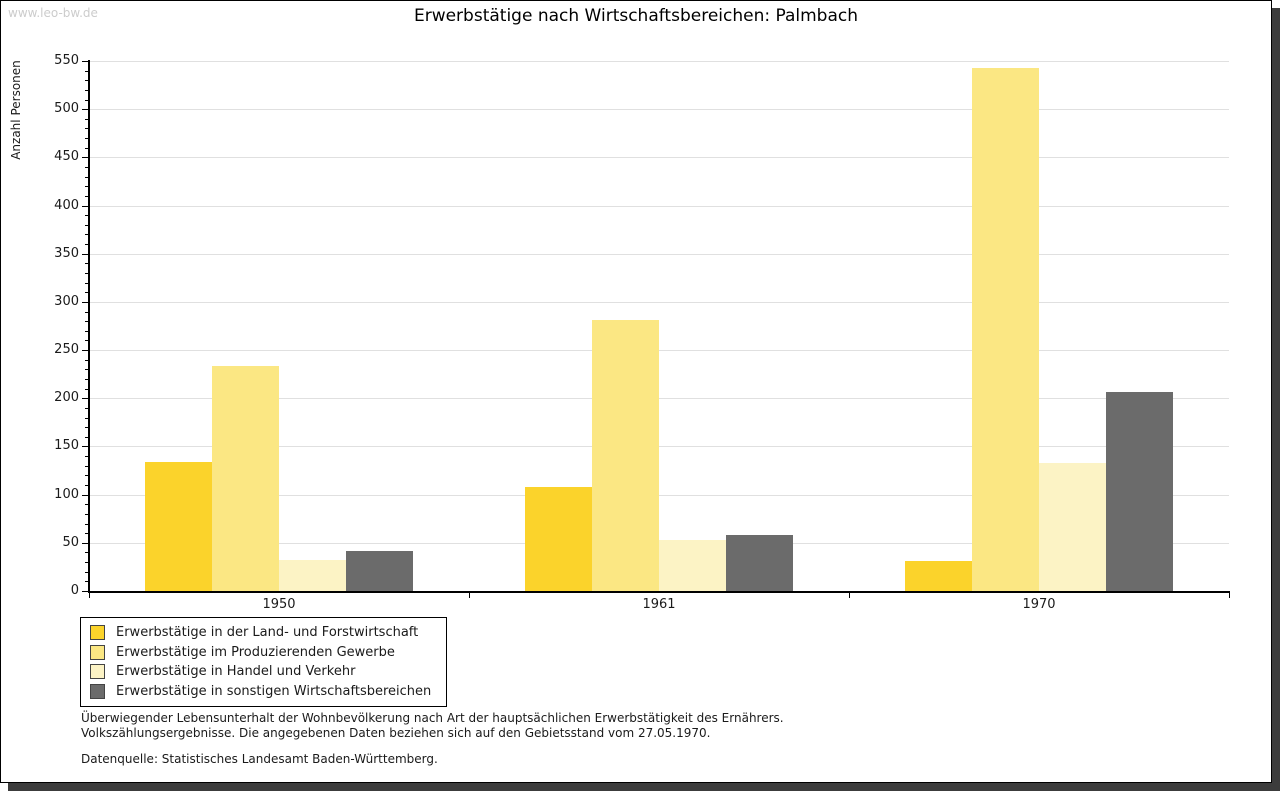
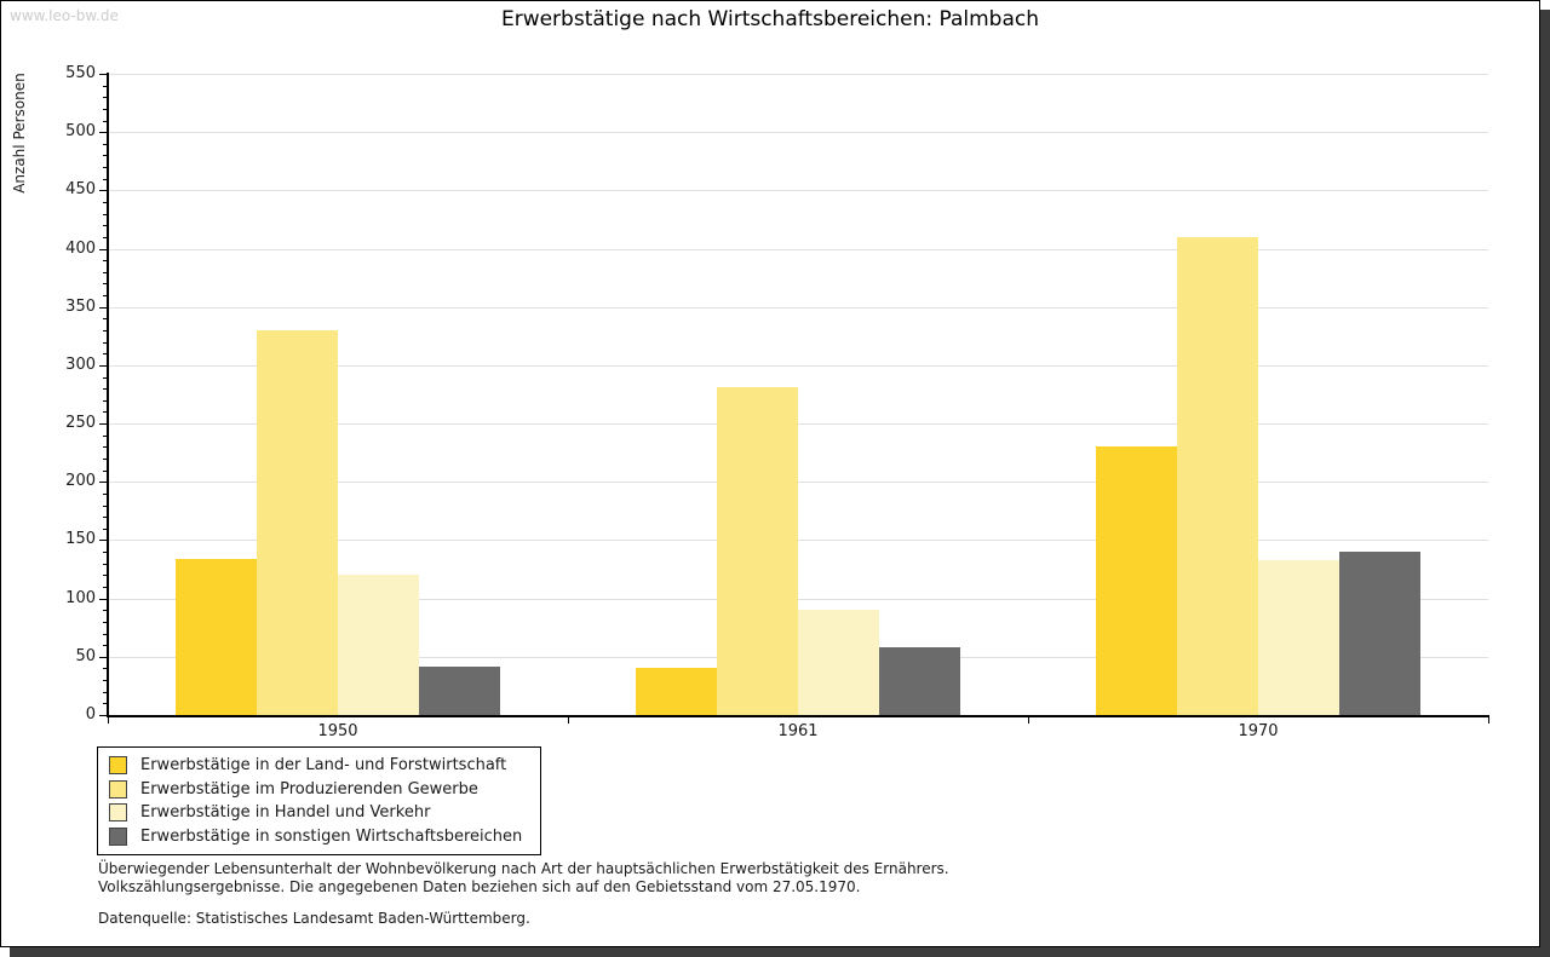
Erwerbstätige im Produzierenden Gewerbe/1950: 230 -> 330
Erwerbstätige in Handel und Verkehr/1950: 30 -> 120
Erwerbstätige in der Land- und Forstwirtschaft/1961: 110 -> 40
Erwerbstätige in Handel und Verkehr/1961: 50 -> 90
Erwerbstätige in der Land- und Forstwirtschaft/1970: 30 -> 230
Erwerbstätige im Produzierenden Gewerbe/1970: 540 -> 410
Erwerbstätige in sonstigen Wirtschaftsbereichen/1970: 210 -> 140
